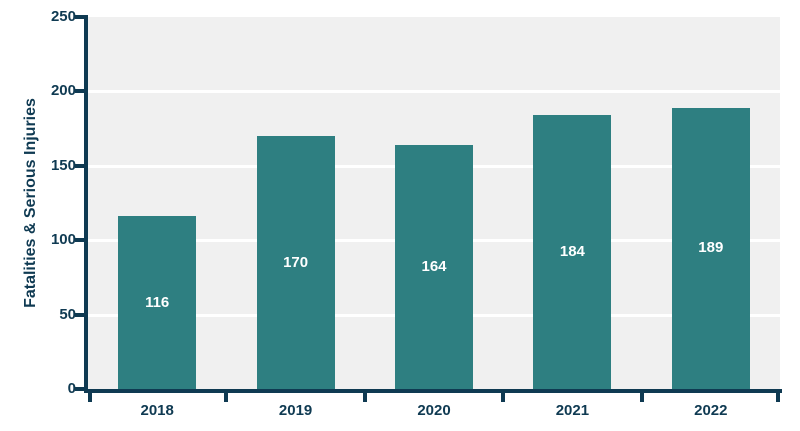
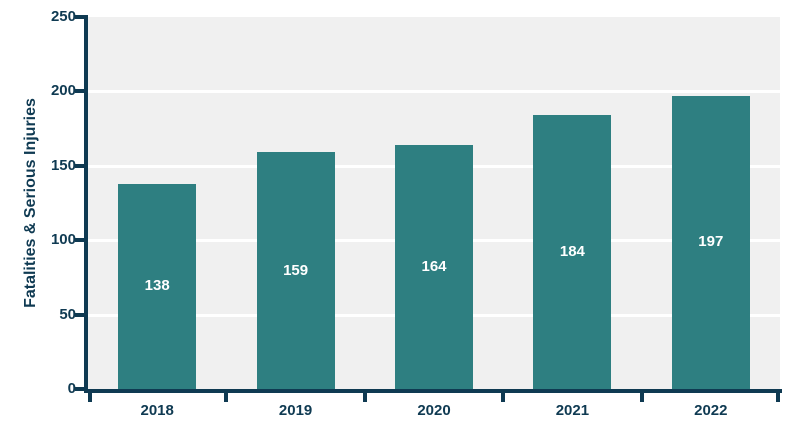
2018: 116 -> 138
2019: 170 -> 159
2022: 189 -> 197
